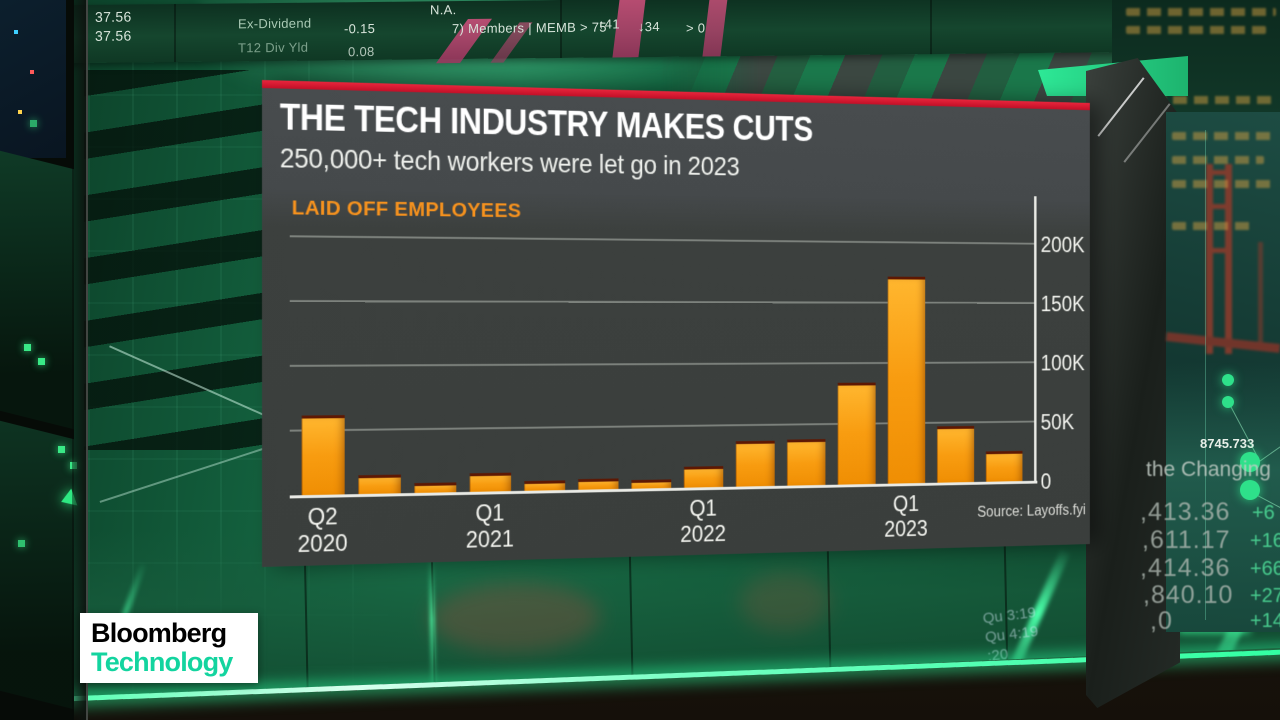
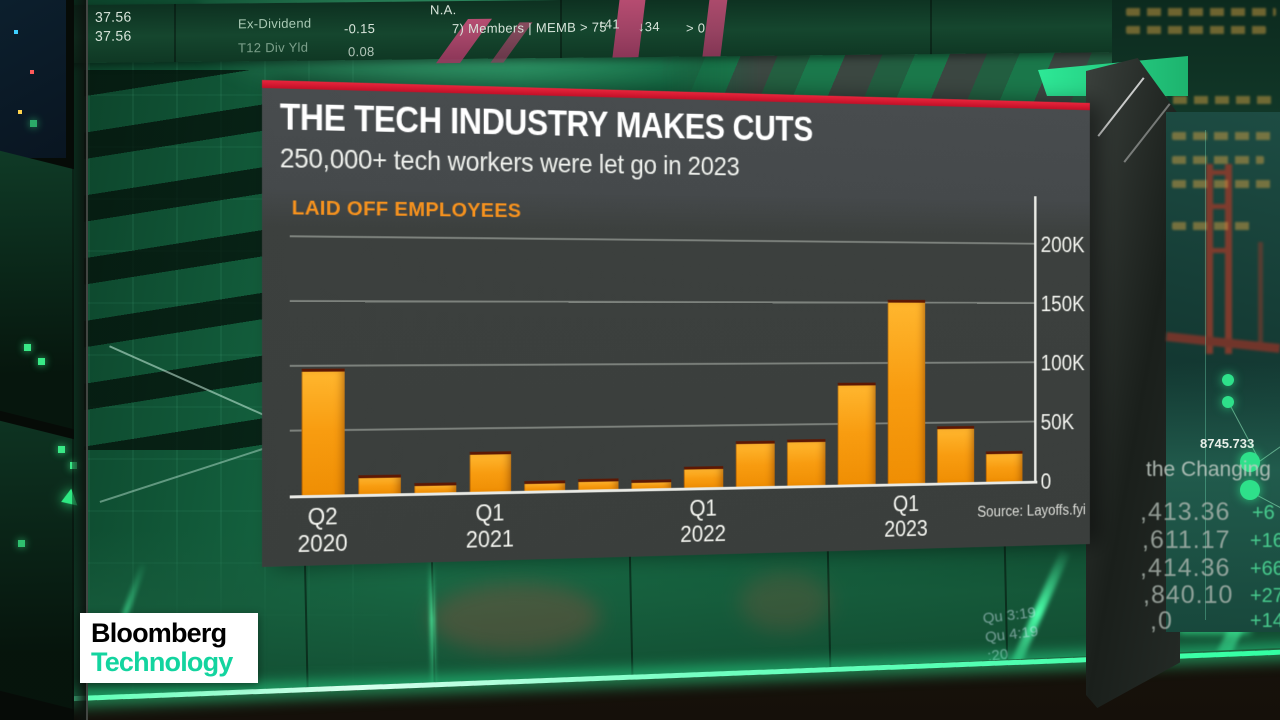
Q2 2020: 60K -> 96K
Q1 2021: 13K -> 30K
Q1 2023: 170K -> 151K
